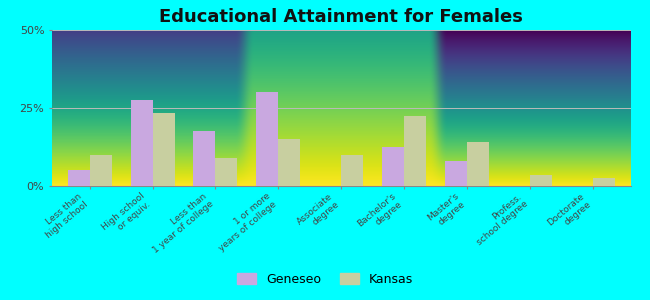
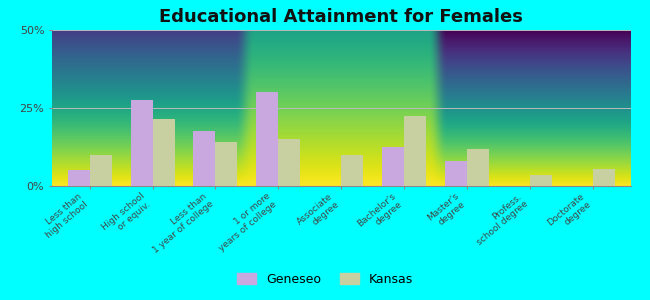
Kansas/High school or equiv.: 23.5% -> 21.5%
Kansas/Less than 1 year of college: 9.0% -> 14.0%
Kansas/Master's degree: 14.0% -> 12.0%
Kansas/Doctorate degree: 2.5% -> 5.5%
